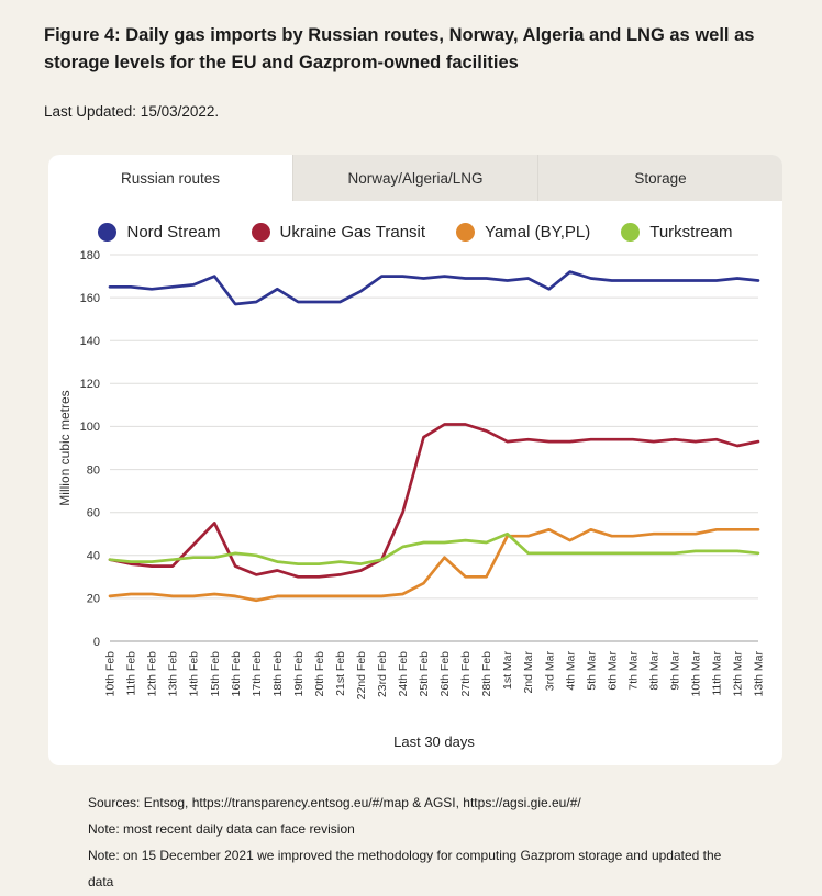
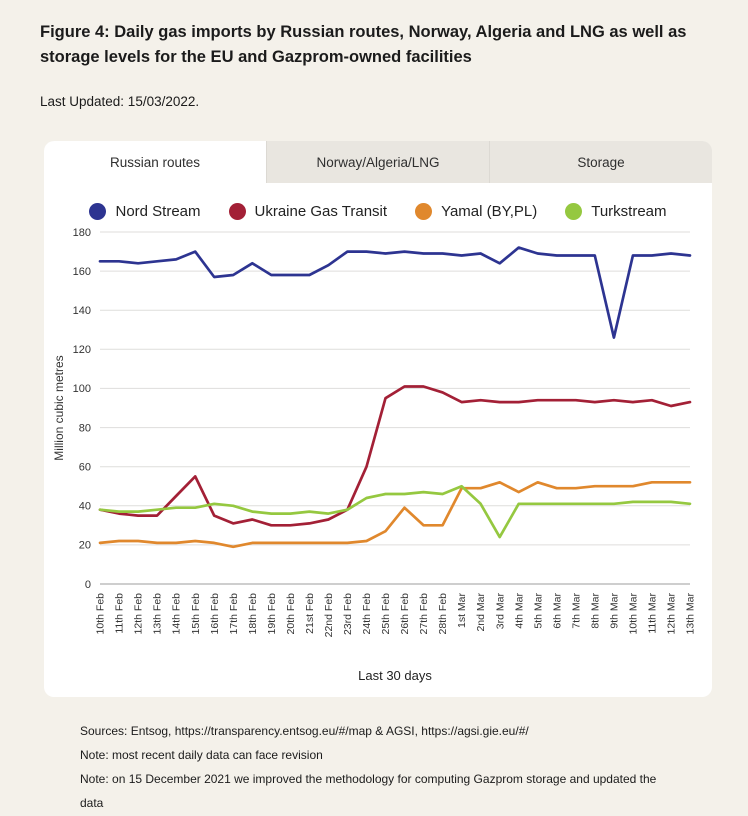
Turkstream/3rd Mar: 41 -> 24
Nord Stream/9th Mar: 168 -> 126
